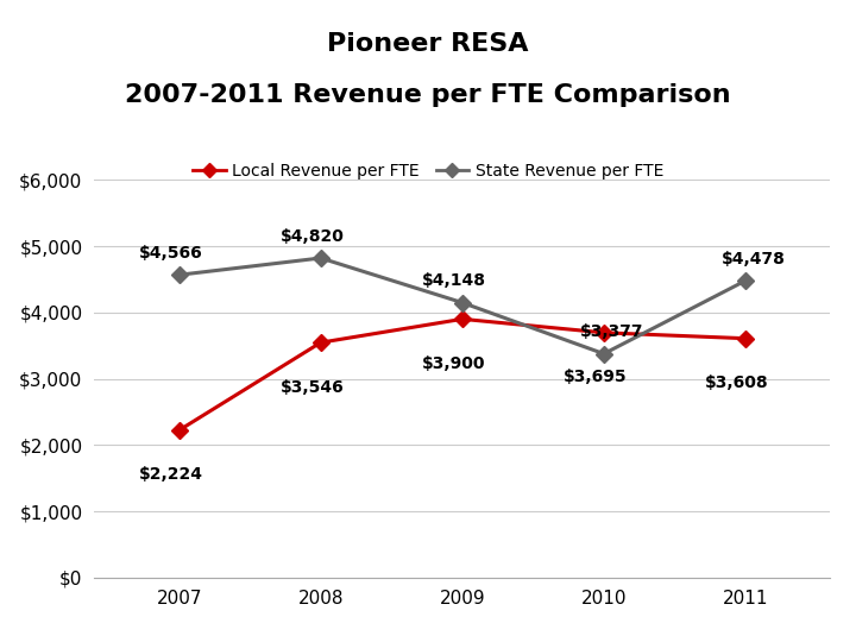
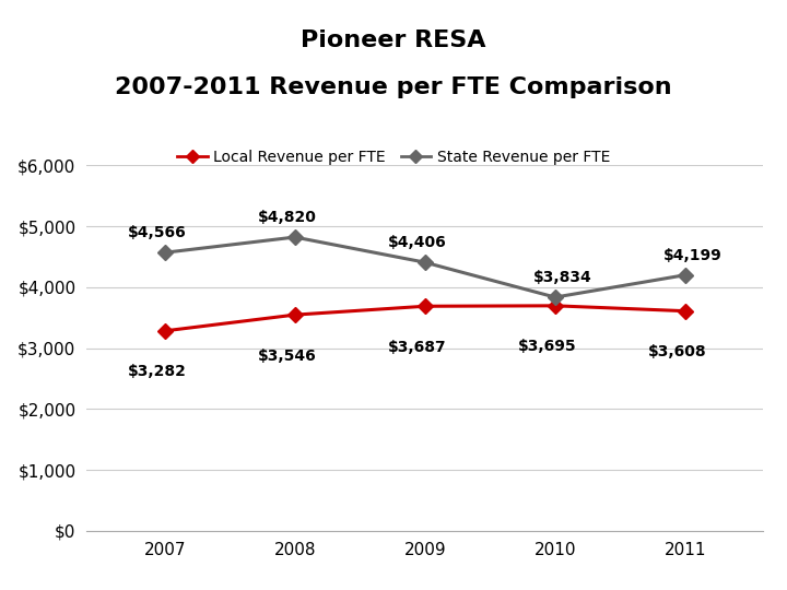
Local Revenue per FTE/2007: $2,224 -> $3,282
Local Revenue per FTE/2009: $3,900 -> $3,687
State Revenue per FTE/2009: $4,148 -> $4,406
State Revenue per FTE/2010: $3,377 -> $3,834
State Revenue per FTE/2011: $4,478 -> $4,199
